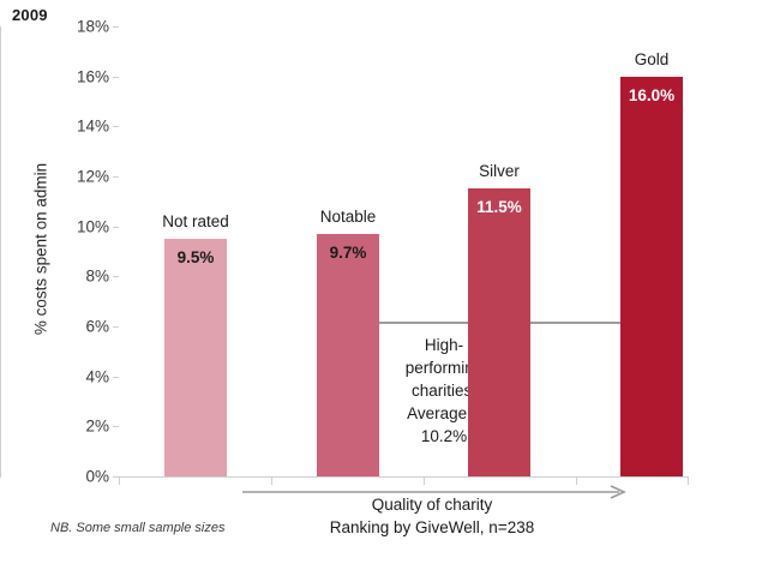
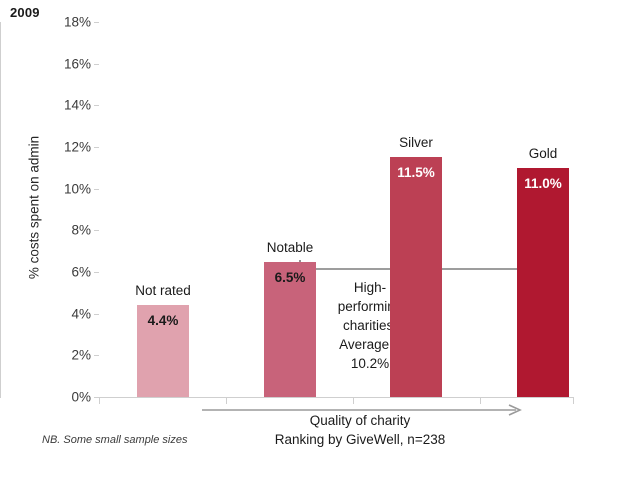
Not rated: 9.5% -> 4.4%
Notable: 9.7% -> 6.5%
Gold: 16.0% -> 11.0%
